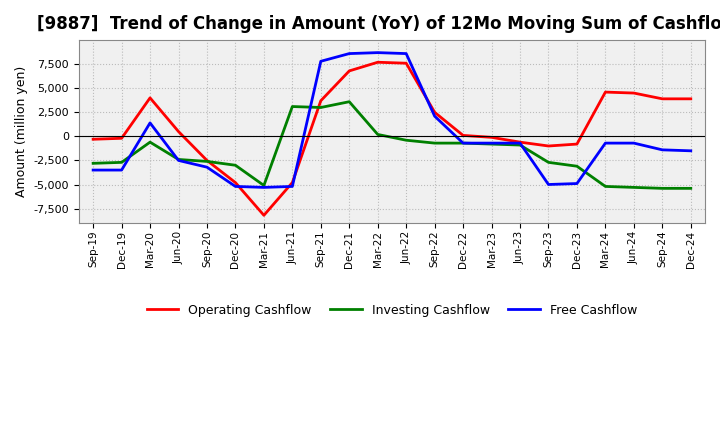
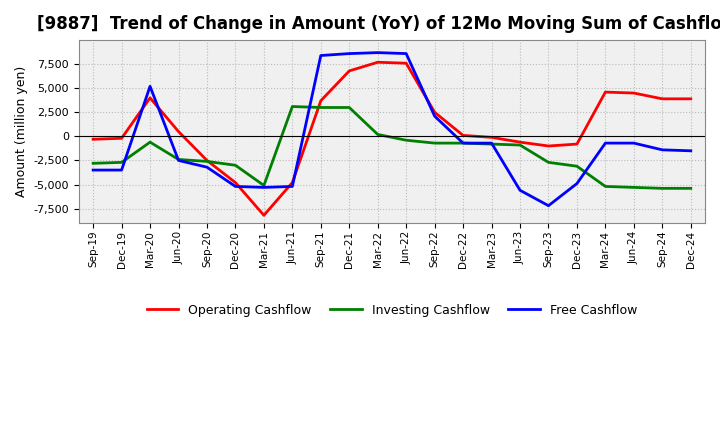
Free Cashflow/Mar-20: 1,400 -> 5,200
Free Cashflow/Sep-21: 7,800 -> 8,400
Investing Cashflow/Dec-21: 3,600 -> 3,000
Free Cashflow/Jun-23: -700 -> -5,600
Free Cashflow/Sep-23: -5,000 -> -7,200
